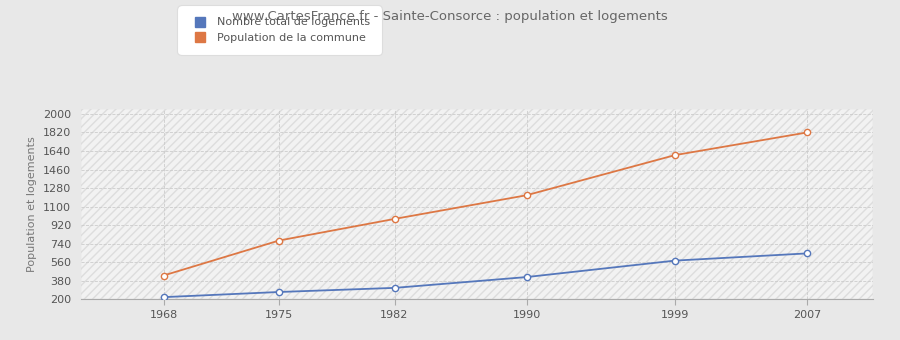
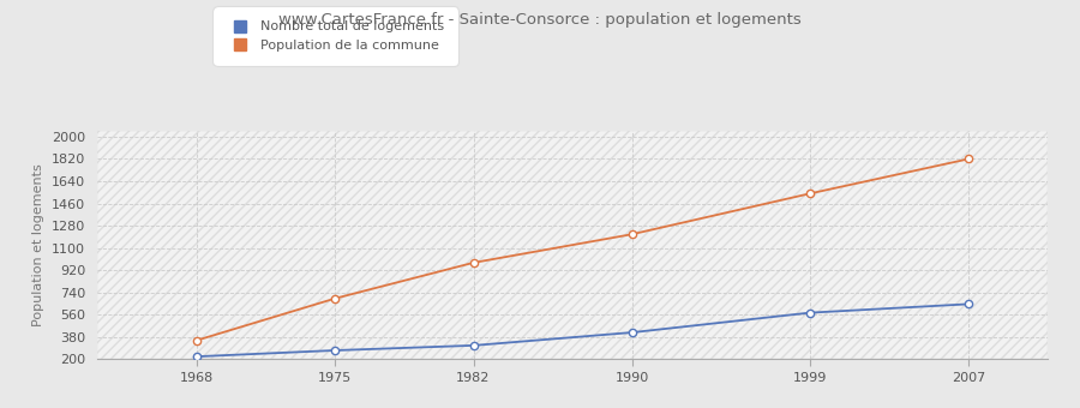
Population de la commune/1968: 430 -> 350
Population de la commune/1975: 770 -> 690
Population de la commune/1999: 1600 -> 1540
